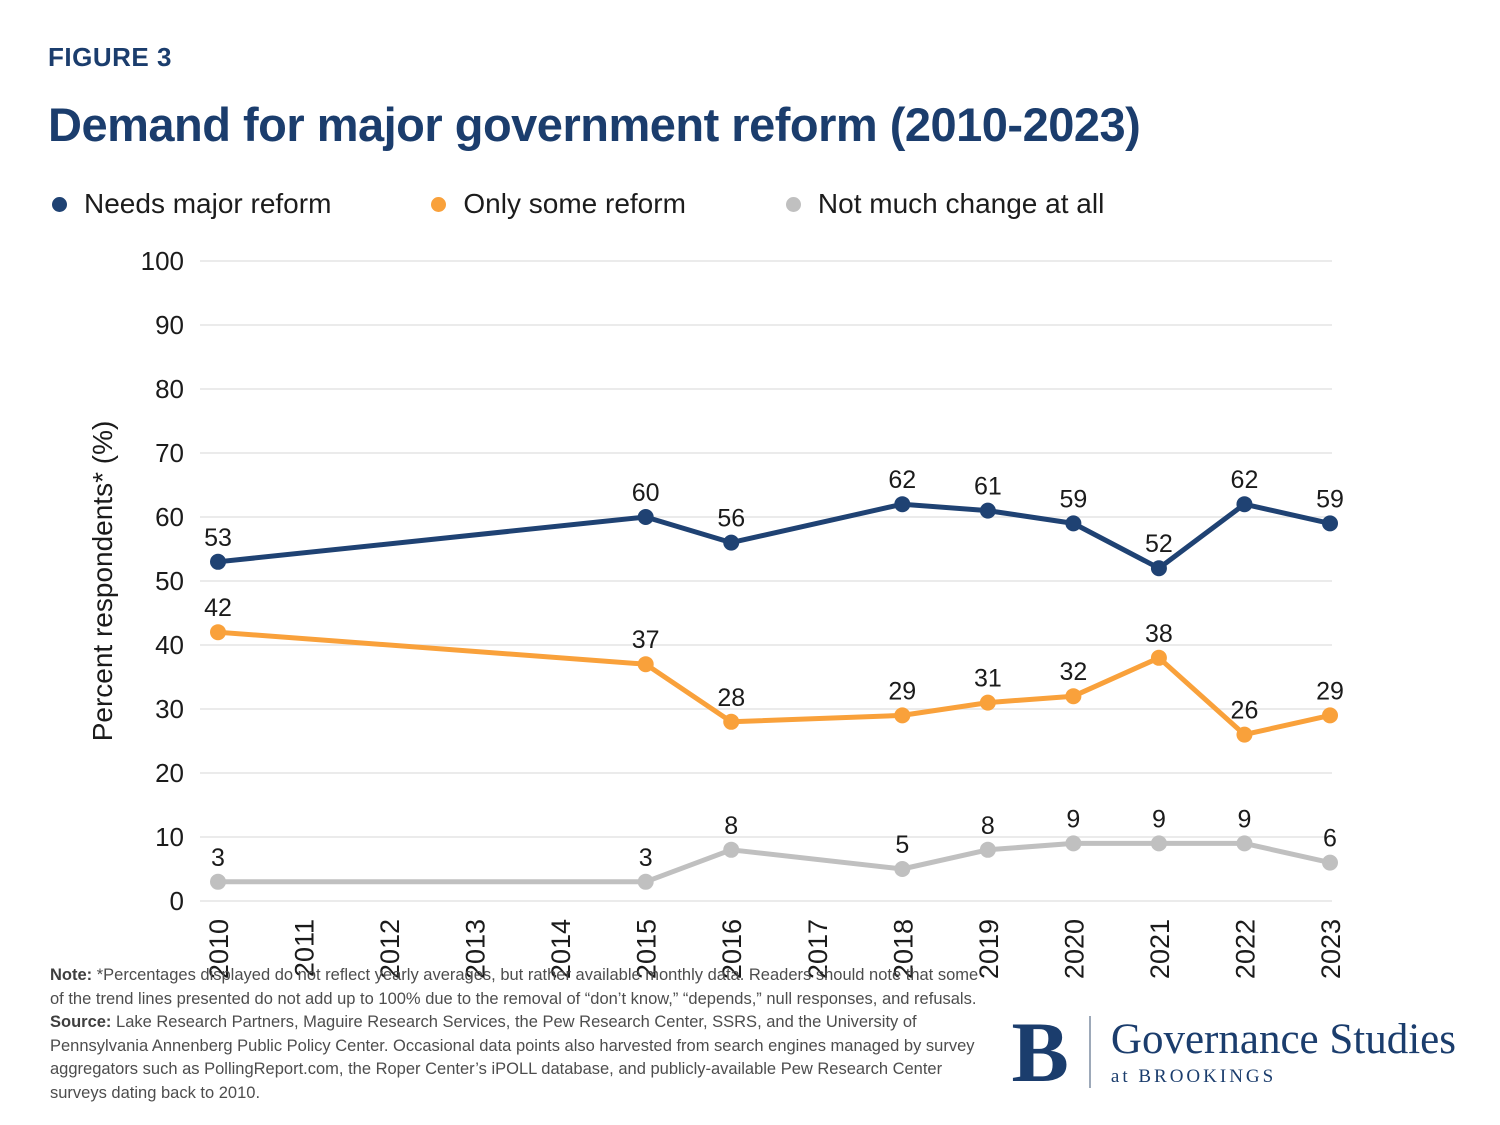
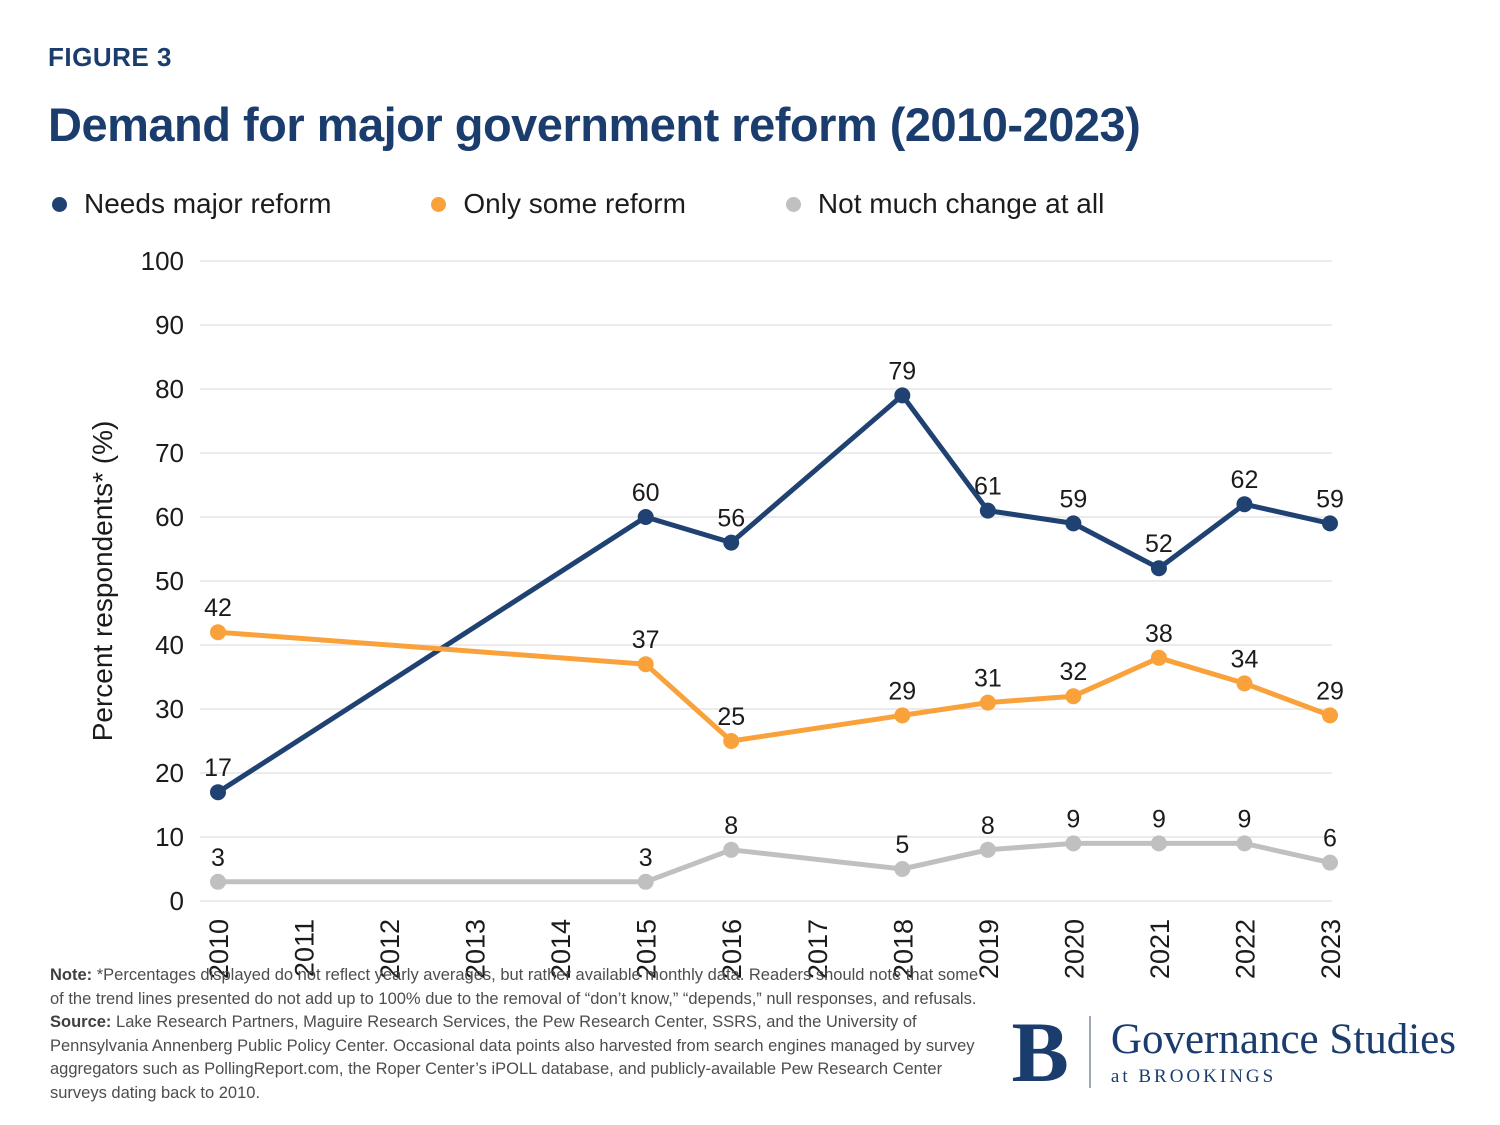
Needs major reform/2010: 53 -> 17
Only some reform/2016: 28 -> 25
Needs major reform/2018: 62 -> 79
Only some reform/2022: 26 -> 34
